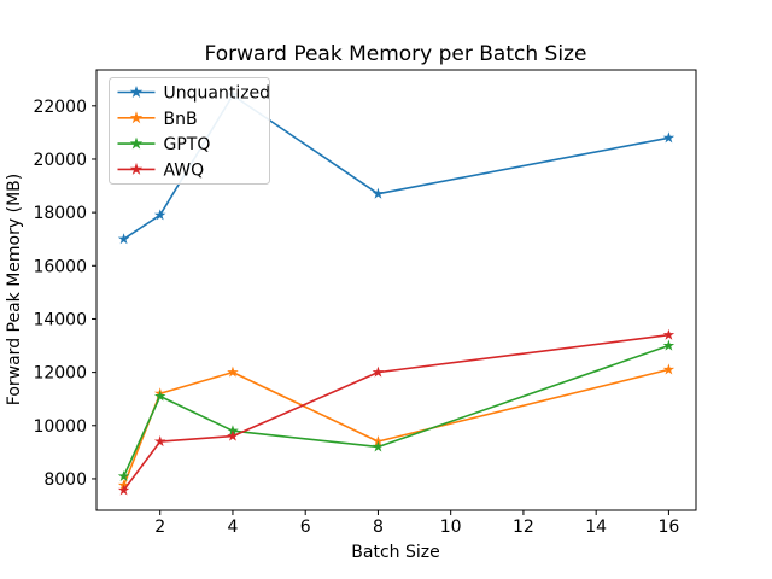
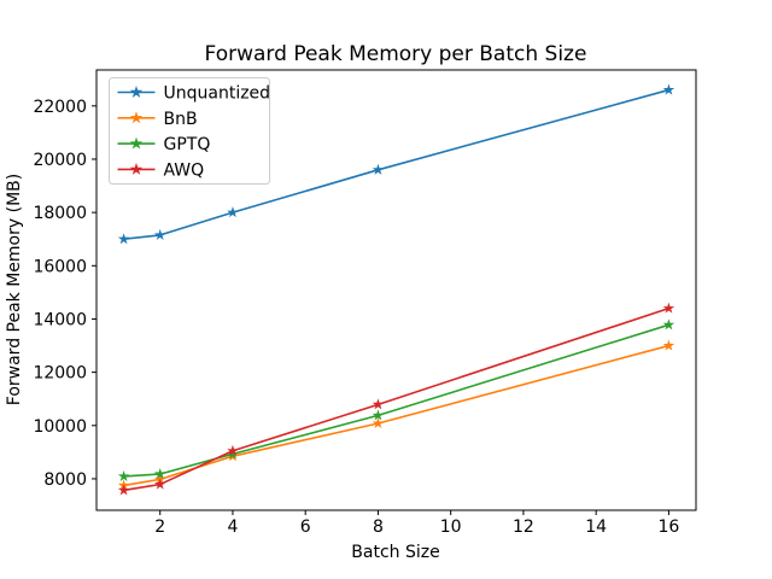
Unquantized/2: 17900 -> 17200
BnB/2: 11200 -> 8000
GPTQ/2: 11100 -> 8200
AWQ/2: 9400 -> 7800
Unquantized/4: 22400 -> 18000
BnB/4: 12000 -> 8800
GPTQ/4: 9800 -> 8900
AWQ/4: 9600 -> 9000
Unquantized/8: 18700 -> 19600
BnB/8: 9400 -> 10100
GPTQ/8: 9200 -> 10400
AWQ/8: 12000 -> 10800
Unquantized/16: 20800 -> 22600
BnB/16: 12100 -> 13000
GPTQ/16: 13000 -> 13800
AWQ/16: 13400 -> 14400
